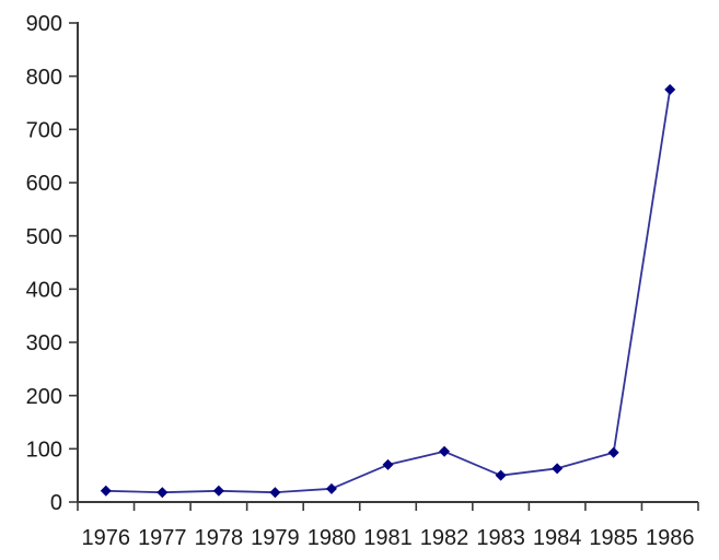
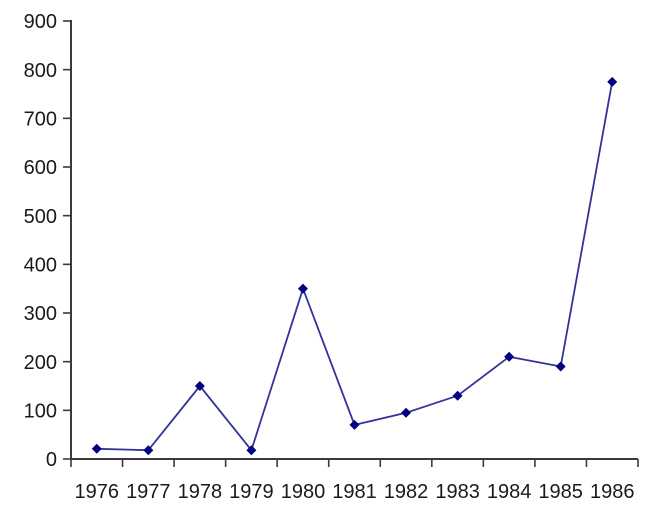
1978: 20 -> 150
1980: 20 -> 350
1983: 50 -> 130
1984: 60 -> 210
1985: 90 -> 190
